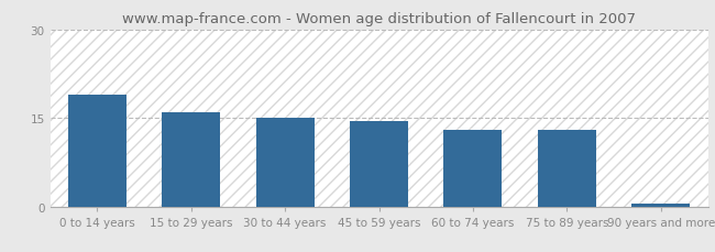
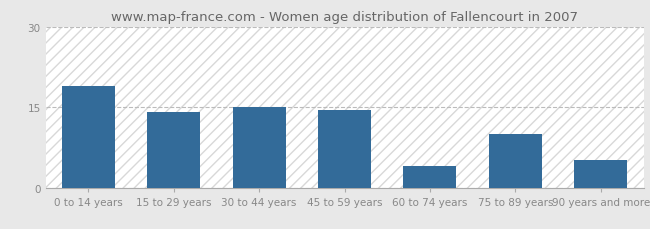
15 to 29 years: 16.0 -> 14.0
60 to 74 years: 13.0 -> 4.0
75 to 89 years: 13.0 -> 10.0
90 years and more: 0.5 -> 5.2
